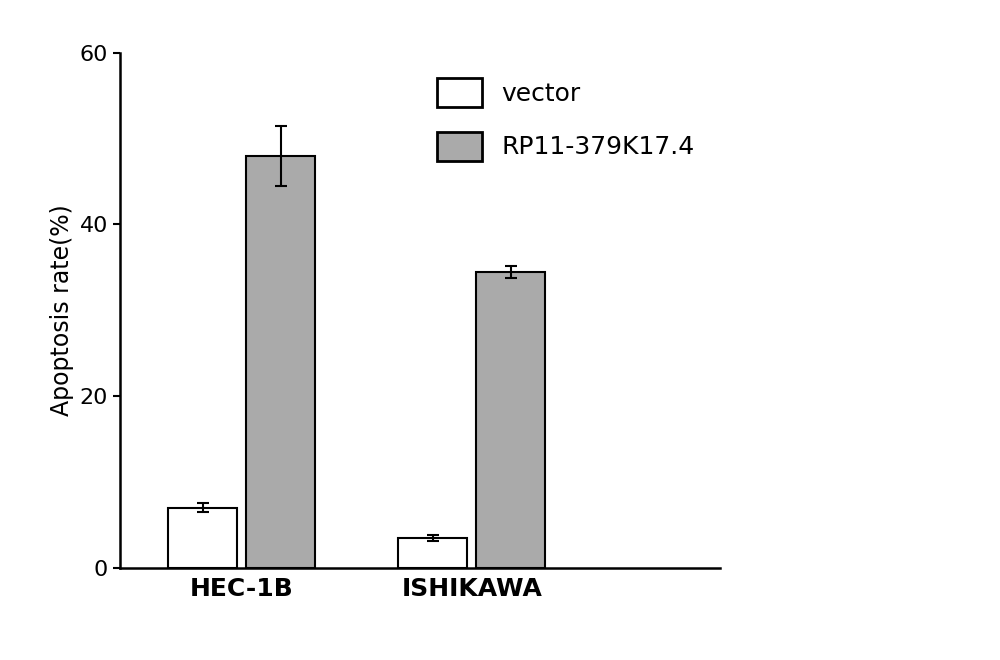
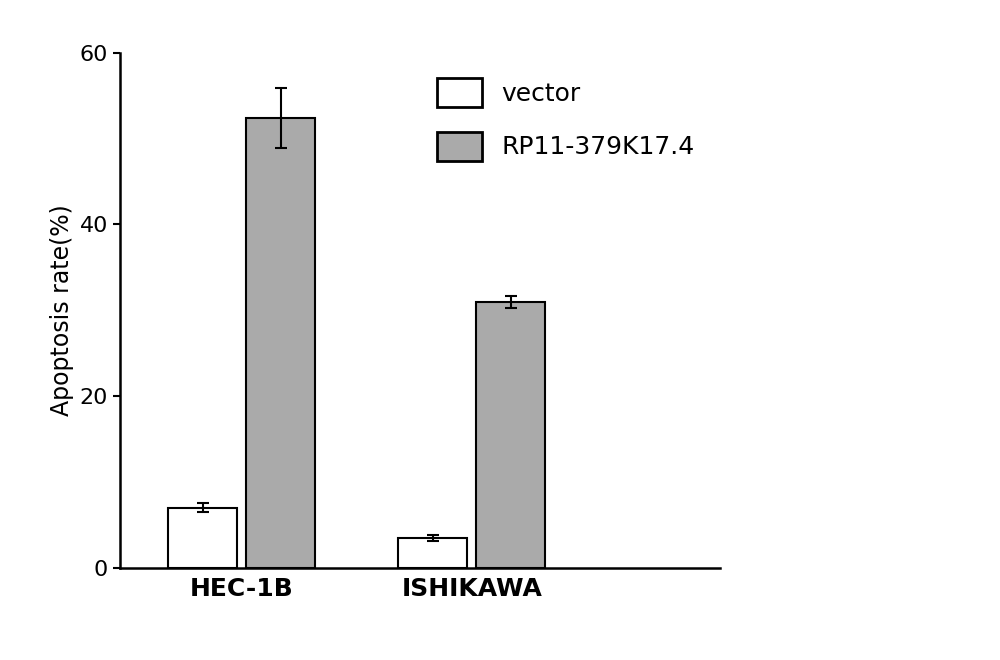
RP11-379K17.4/HEC-1B: 48.0 -> 52.4
RP11-379K17.4/ISHIKAWA: 34.5 -> 31.0
